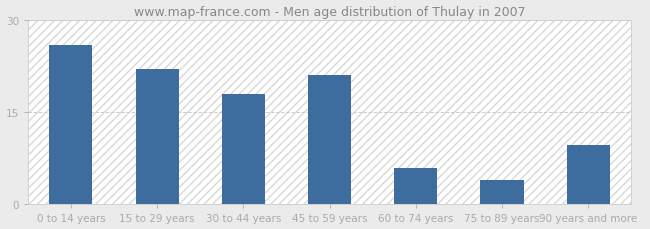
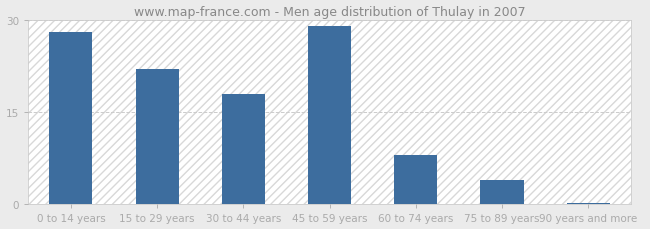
0 to 14 years: 26.0 -> 28.0
45 to 59 years: 21.0 -> 29.0
60 to 74 years: 6.0 -> 8.0
90 years and more: 9.6 -> 0.3
